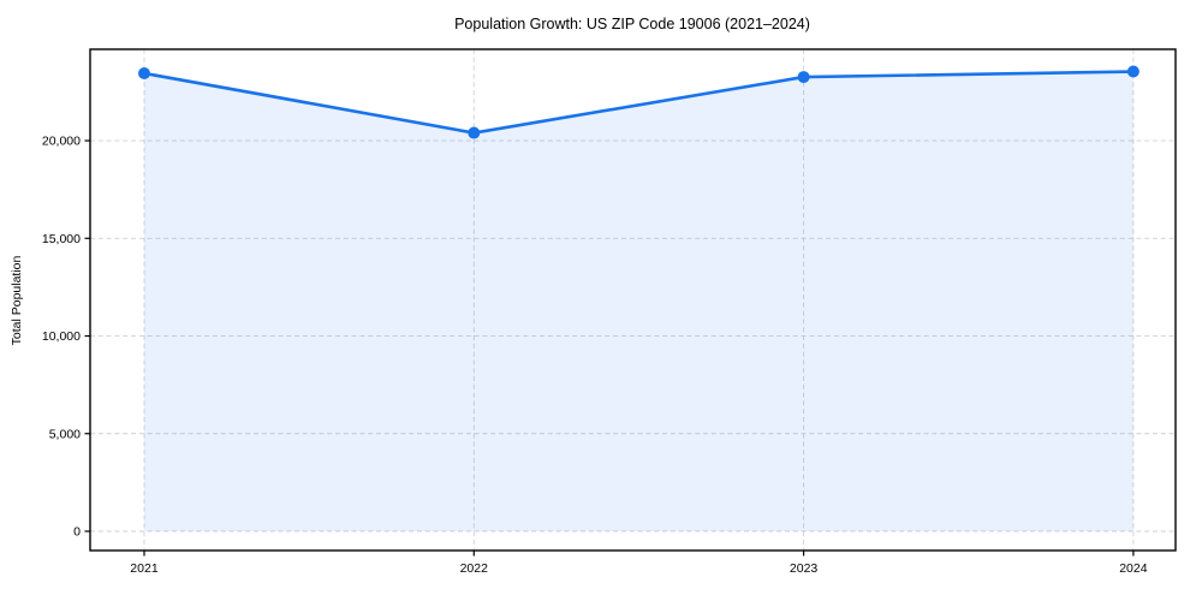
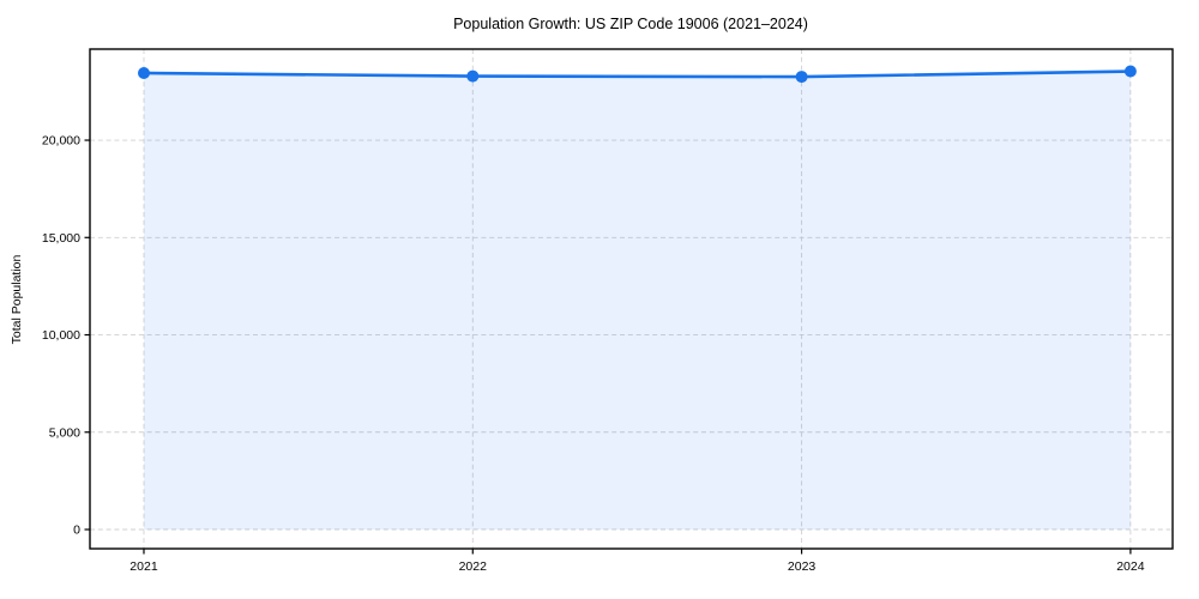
2022: 20400 -> 23300
